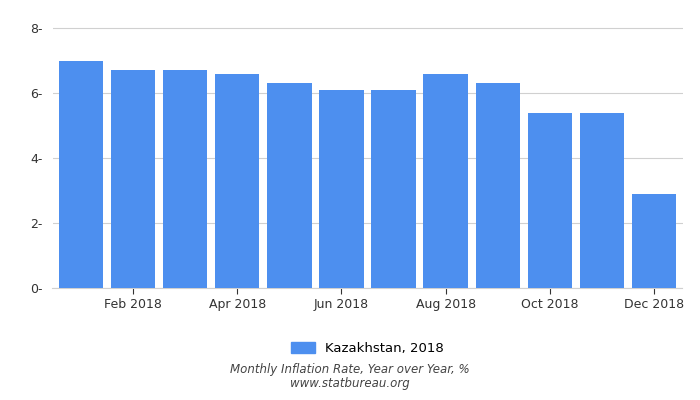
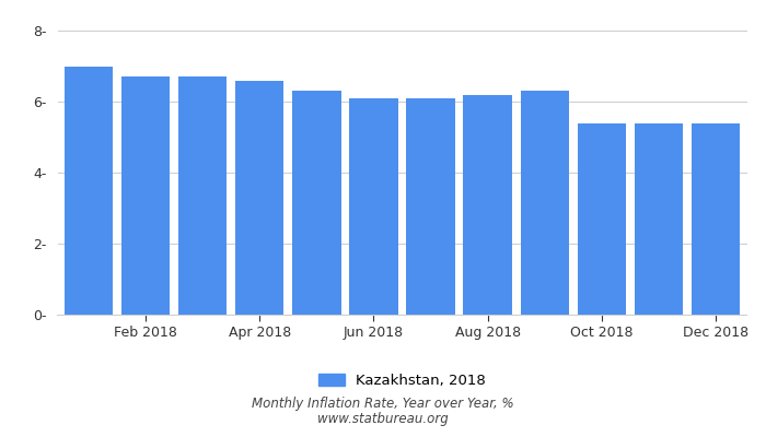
Aug 2018: 6.6- -> 6.2-
Dec 2018: 2.9- -> 5.4-
